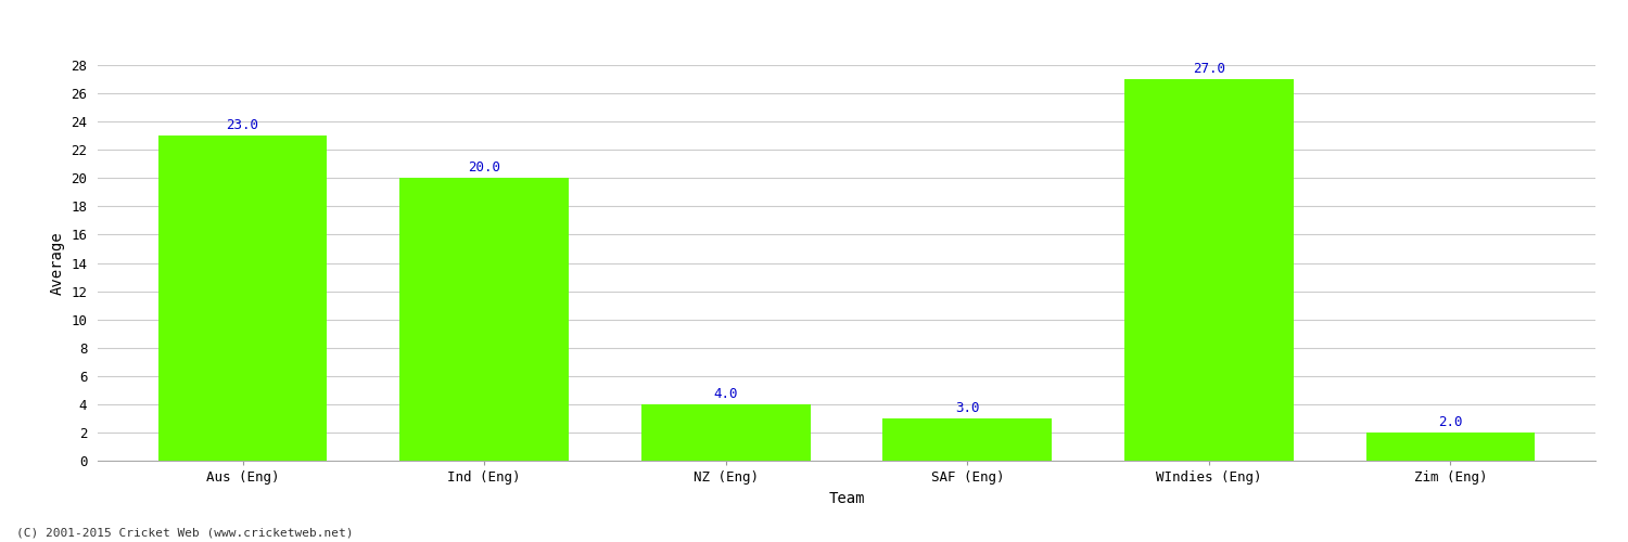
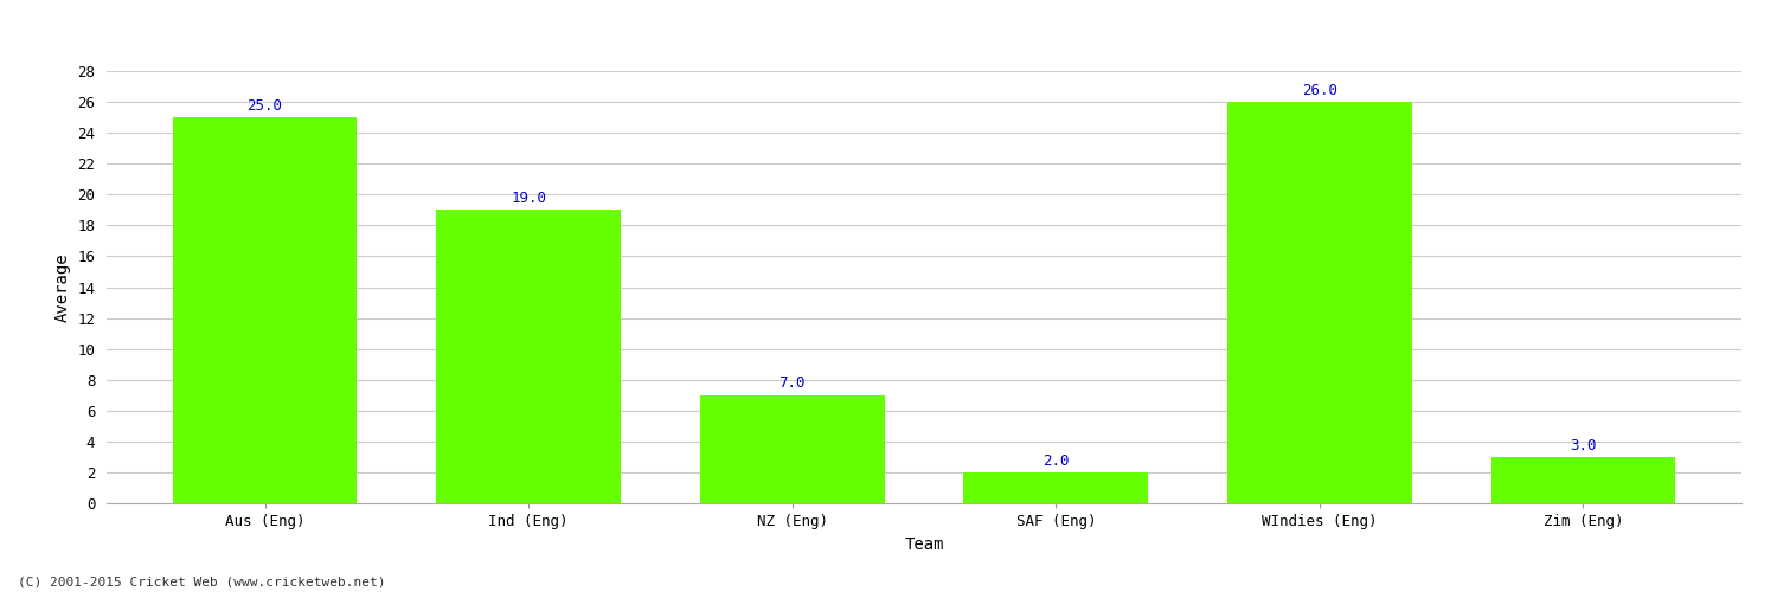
Aus (Eng): 23.0 -> 25.0
Ind (Eng): 20.0 -> 19.0
NZ (Eng): 4.0 -> 7.0
SAF (Eng): 3.0 -> 2.0
WIndies (Eng): 27.0 -> 26.0
Zim (Eng): 2.0 -> 3.0
